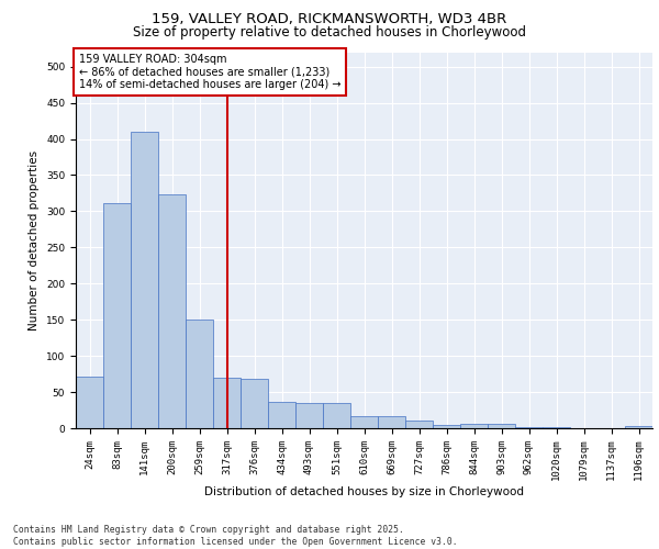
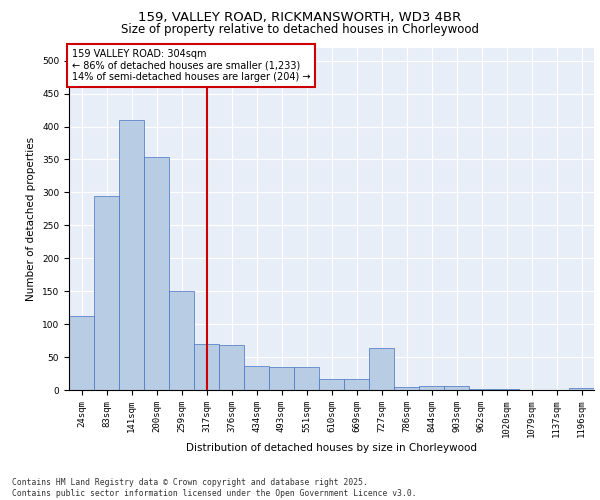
24sqm: 71 -> 112
83sqm: 312 -> 294
200sqm: 323 -> 354
727sqm: 10 -> 64
